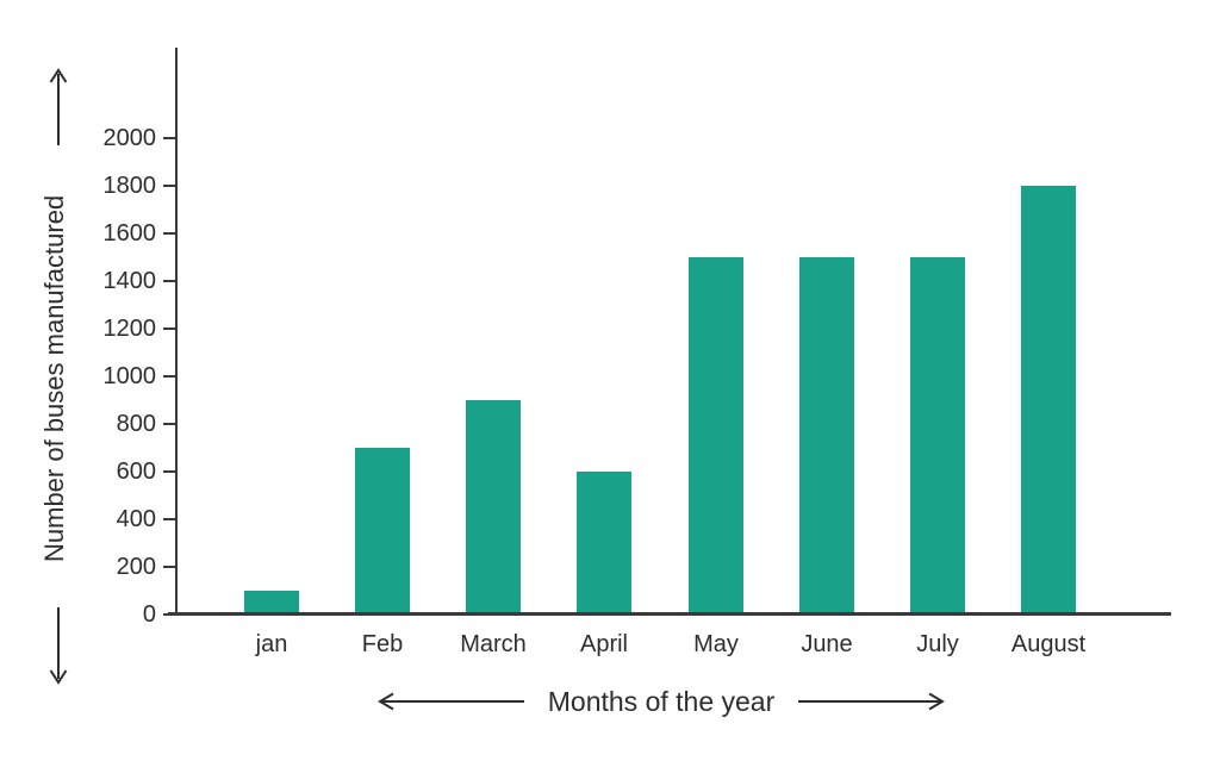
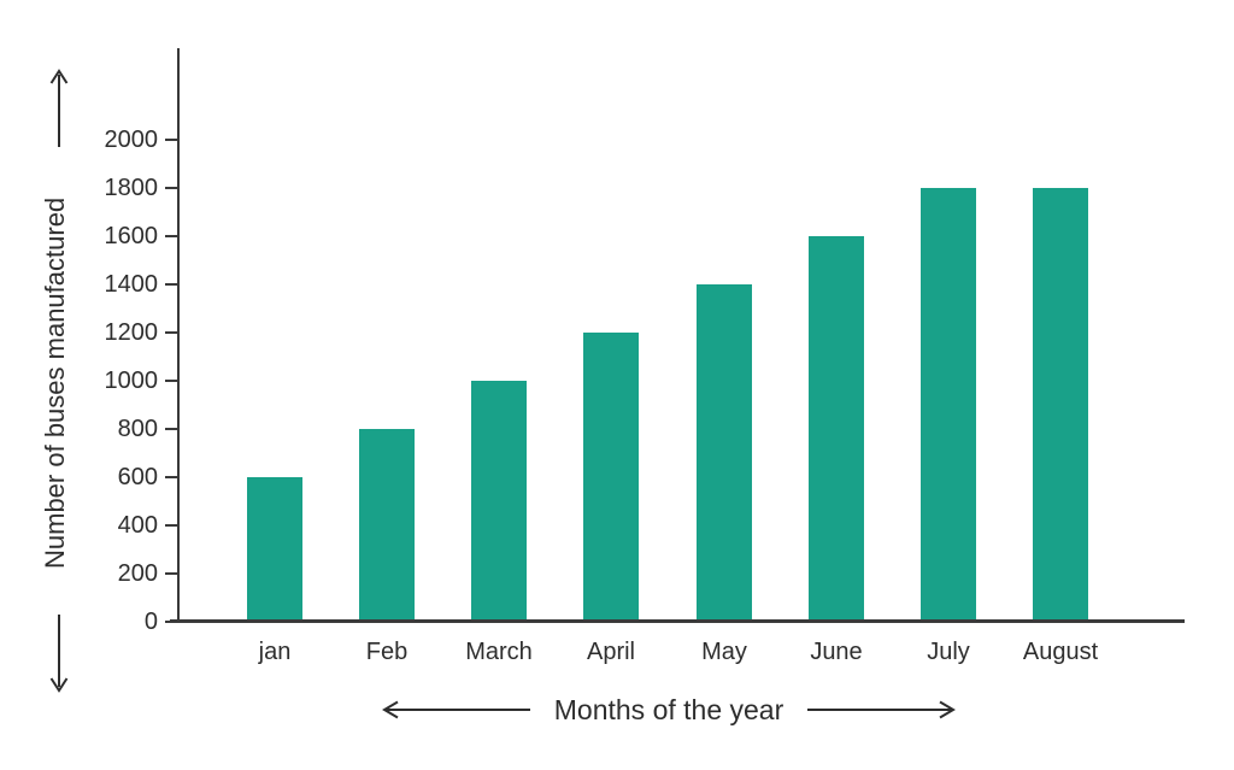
jan: 100 -> 600
Feb: 700 -> 800
March: 900 -> 1000
April: 600 -> 1200
May: 1500 -> 1400
June: 1500 -> 1600
July: 1500 -> 1800
